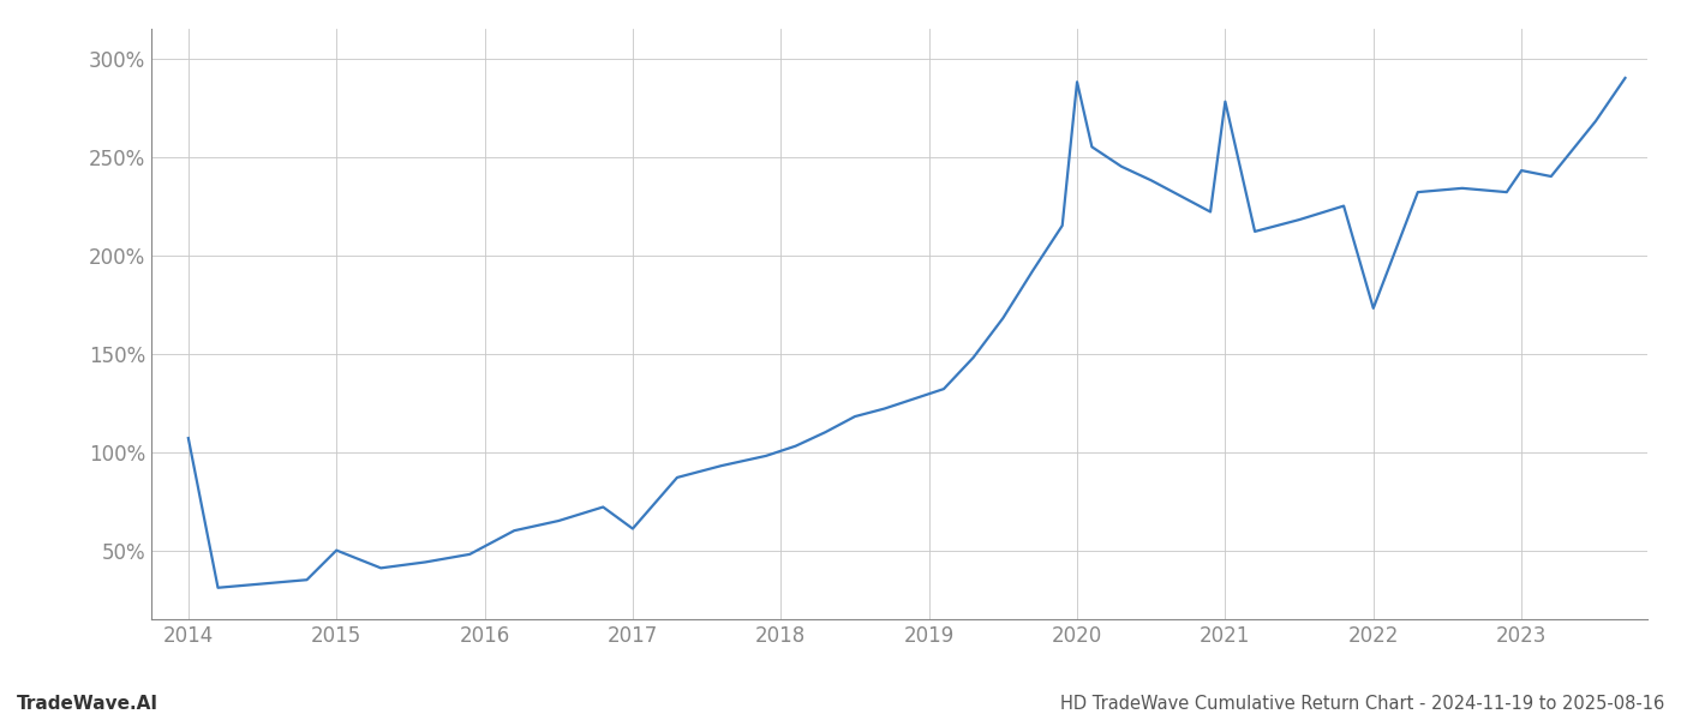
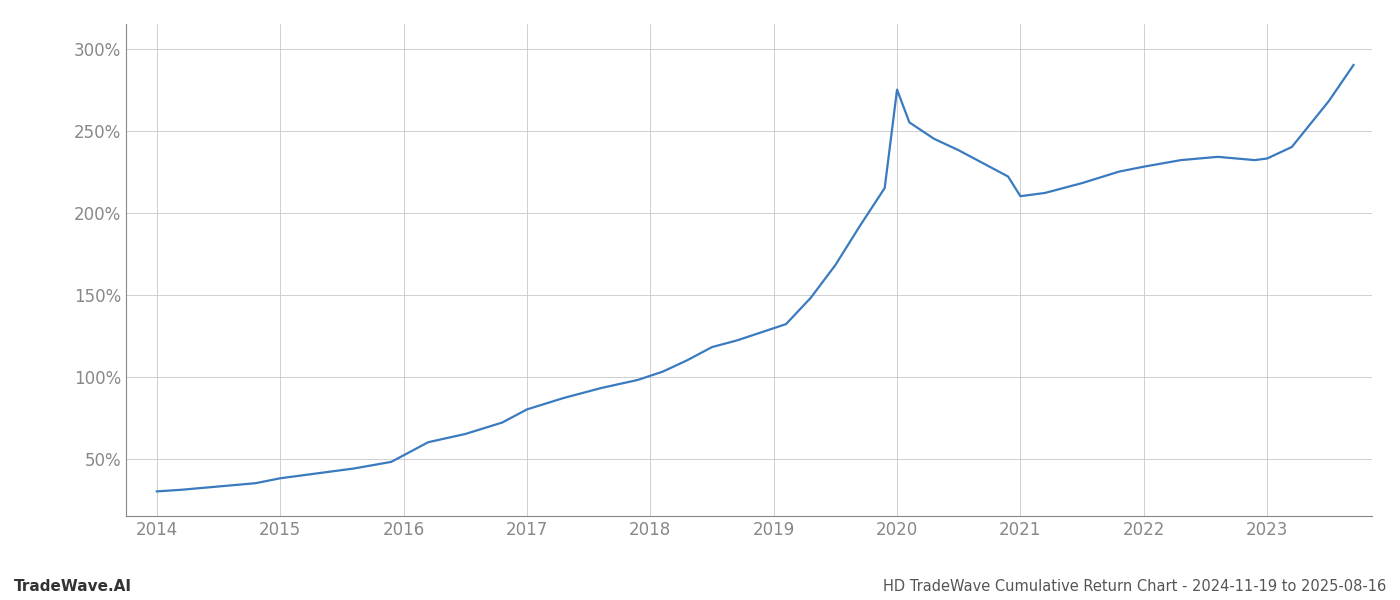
2014: 107% -> 30%
2015: 50% -> 38%
2017: 61% -> 80%
2020: 288% -> 275%
2021: 278% -> 210%
2022: 173% -> 228%
2023: 243% -> 233%
